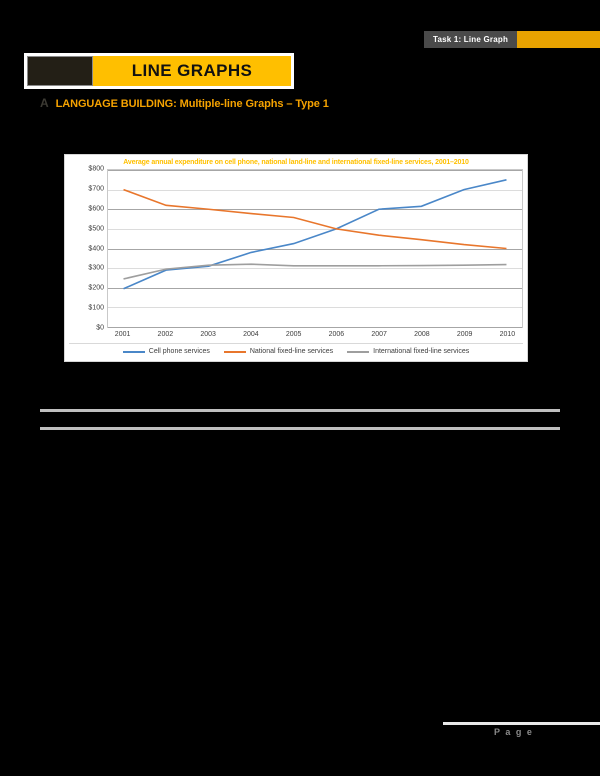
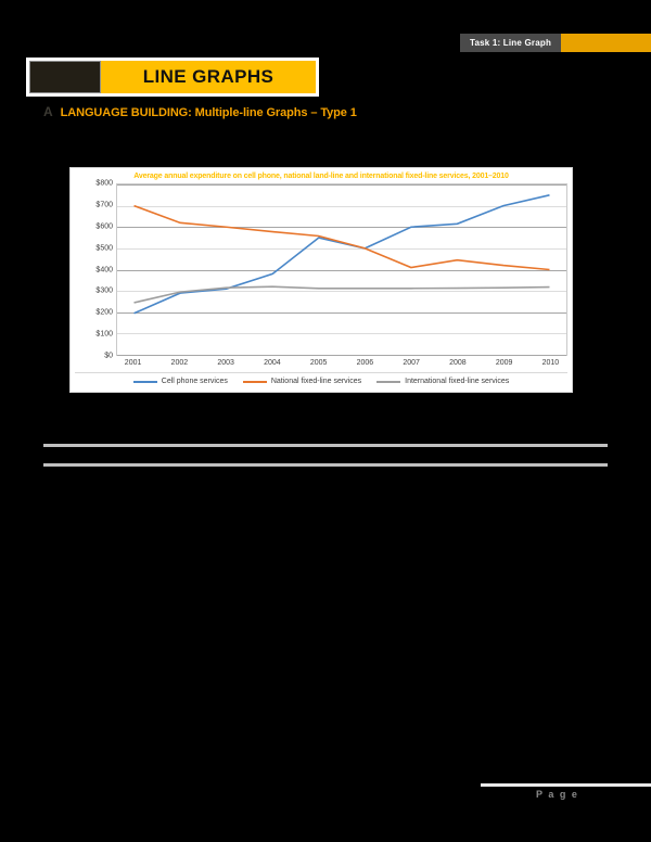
Cell phone services/2005: $420 -> $550
National fixed-line services/2007: $470 -> $410
